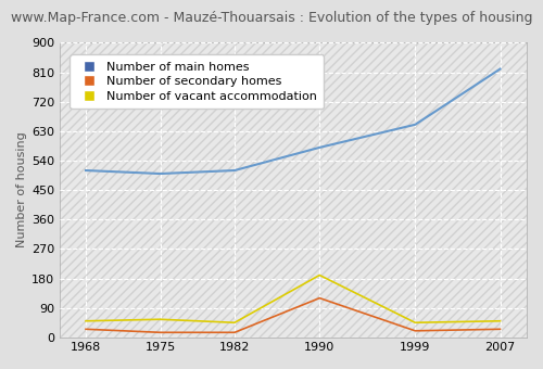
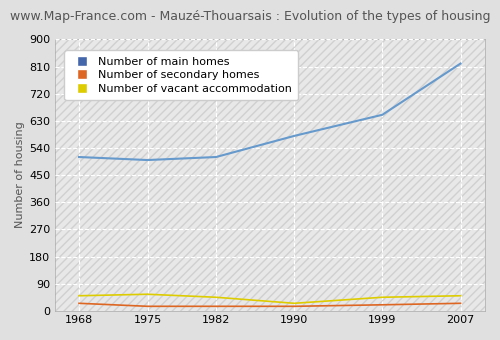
Number of secondary homes/1990: 120 -> 15
Number of vacant accommodation/1990: 190 -> 25
